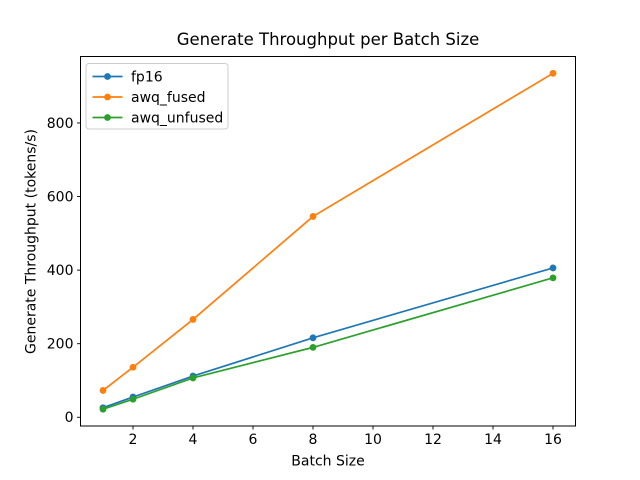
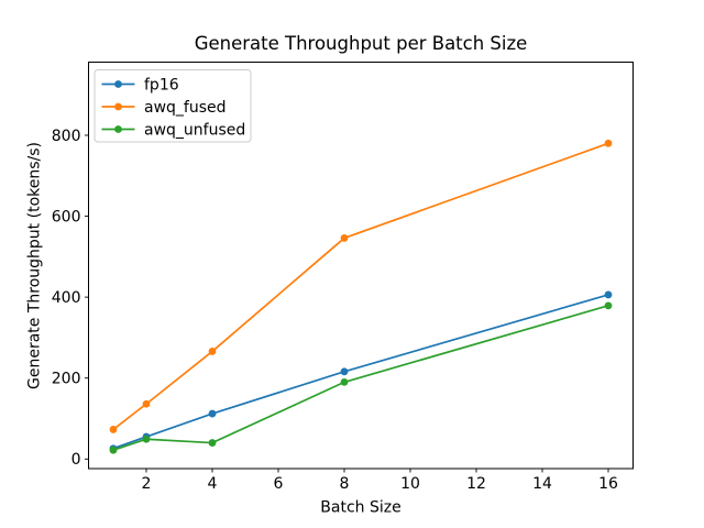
awq_unfused/4: 110 -> 40
awq_fused/16: 940 -> 780
